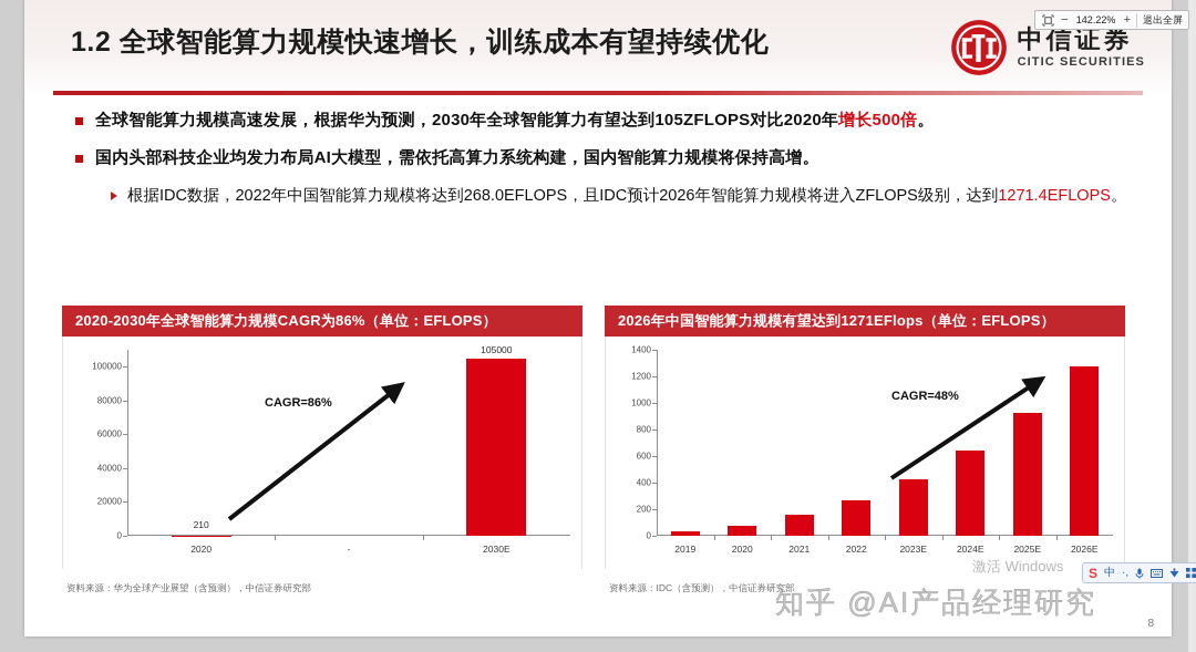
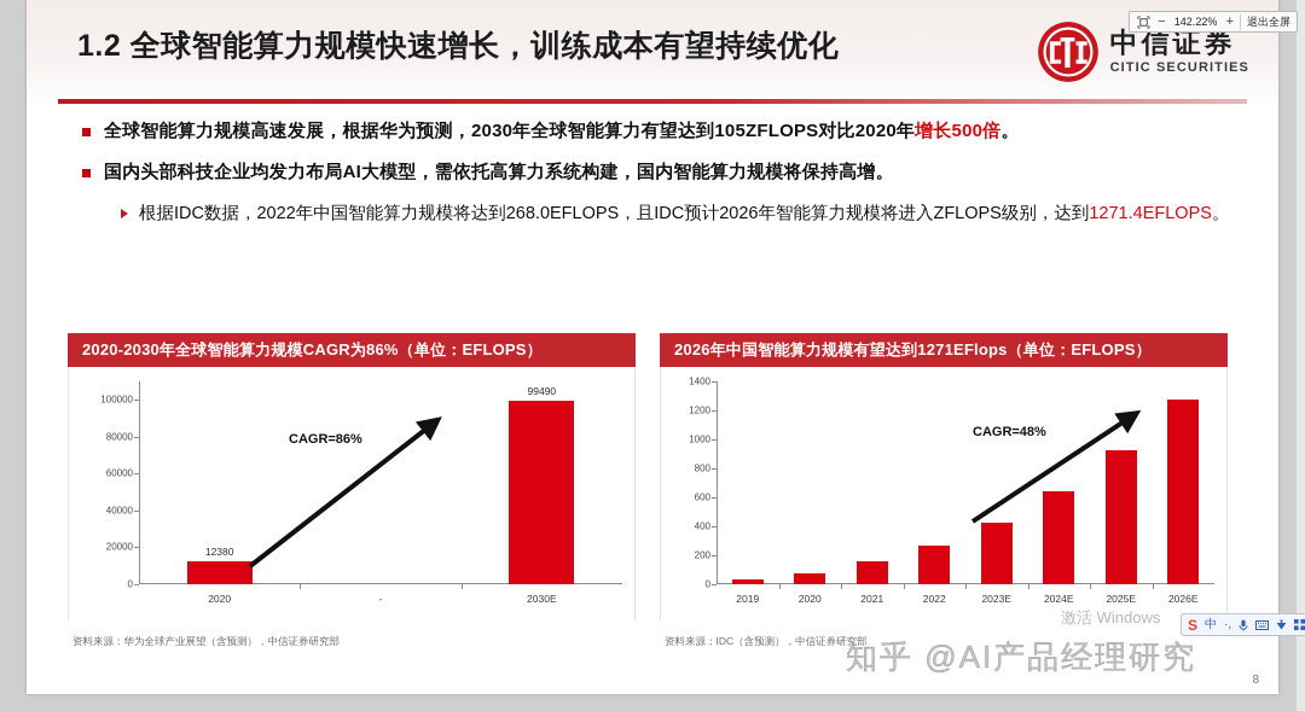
2020-2030年全球智能算力规模CAGR为86%（单位：EFLOPS）/2020: 210 -> 12380
2020-2030年全球智能算力规模CAGR为86%（单位：EFLOPS）/2030E: 105000 -> 99490
